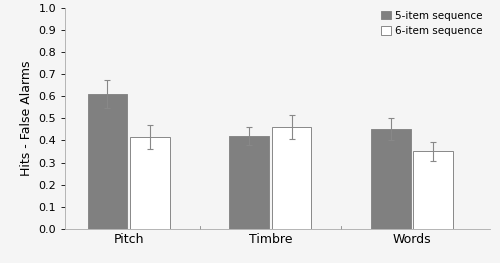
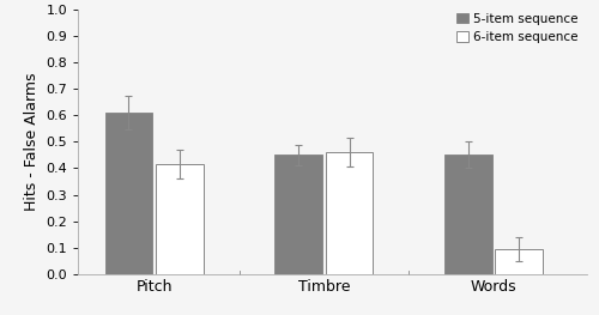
5-item sequence/Timbre: 0.42 -> 0.45
6-item sequence/Words: 0.350 -> 0.095
